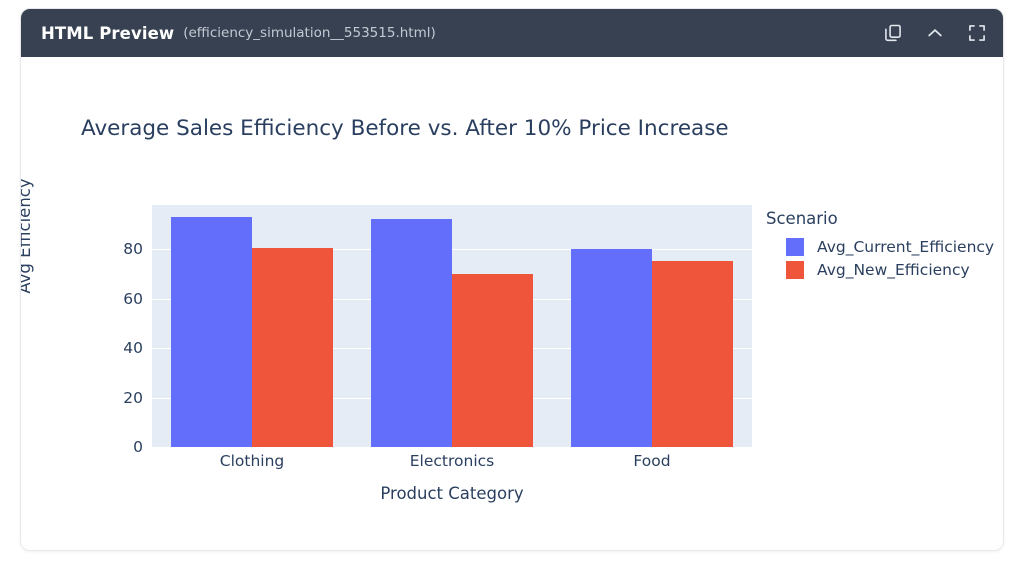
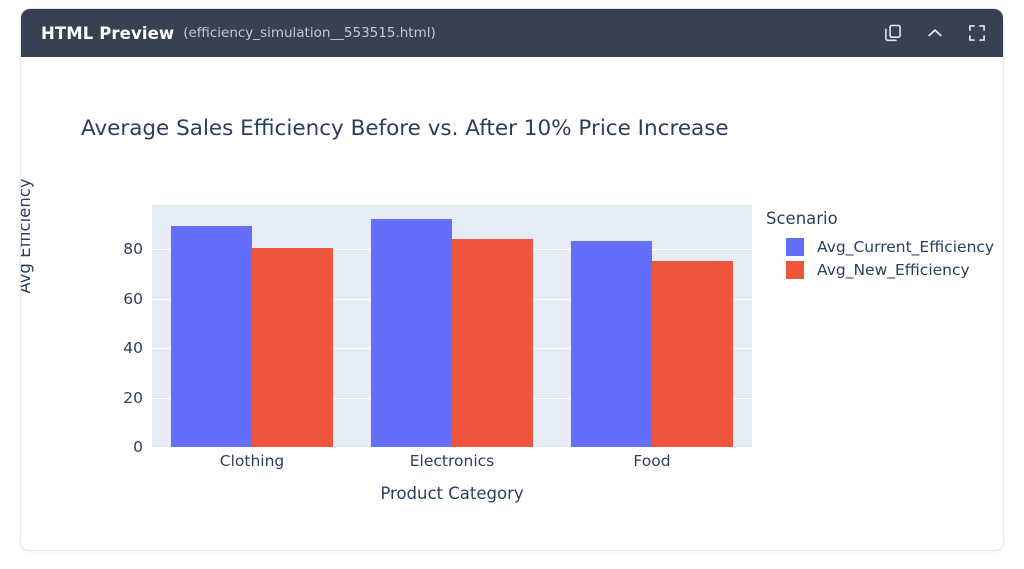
Avg_Current_Efficiency/Clothing: 93 -> 90
Avg_New_Efficiency/Electronics: 70 -> 84
Avg_Current_Efficiency/Food: 80 -> 83
